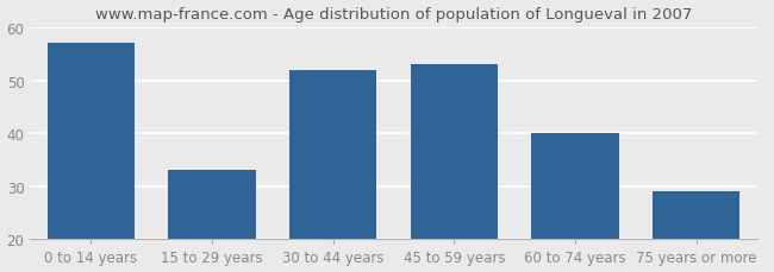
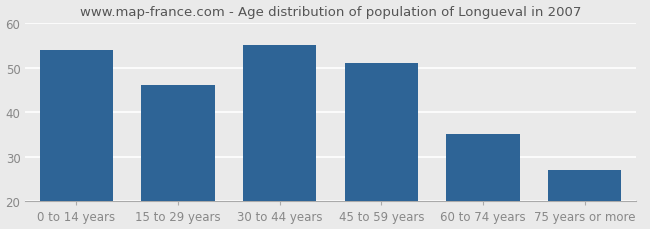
0 to 14 years: 57 -> 54
15 to 29 years: 33 -> 46
30 to 44 years: 52 -> 55
45 to 59 years: 53 -> 51
60 to 74 years: 40 -> 35
75 years or more: 29 -> 27
